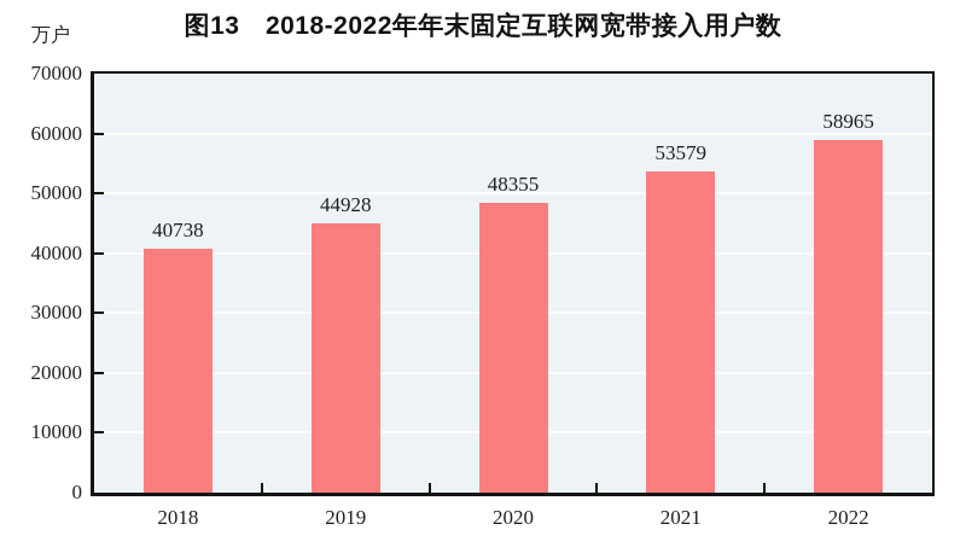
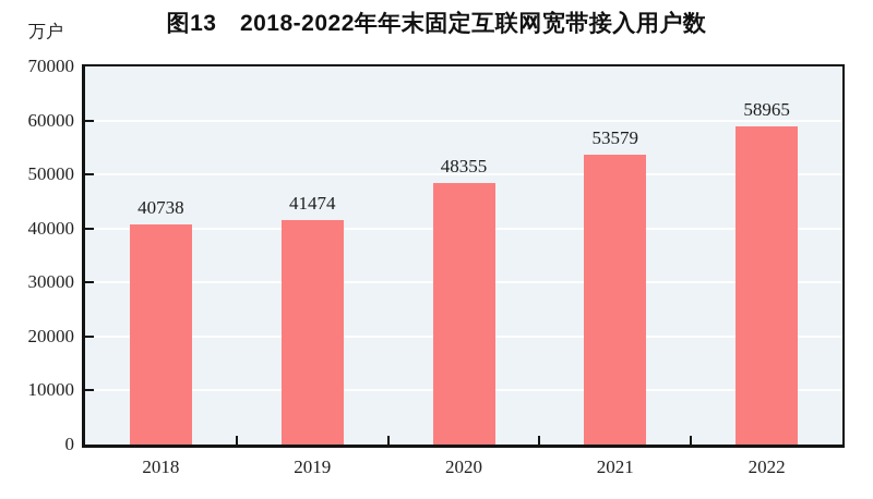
2019: 44928 -> 41474
